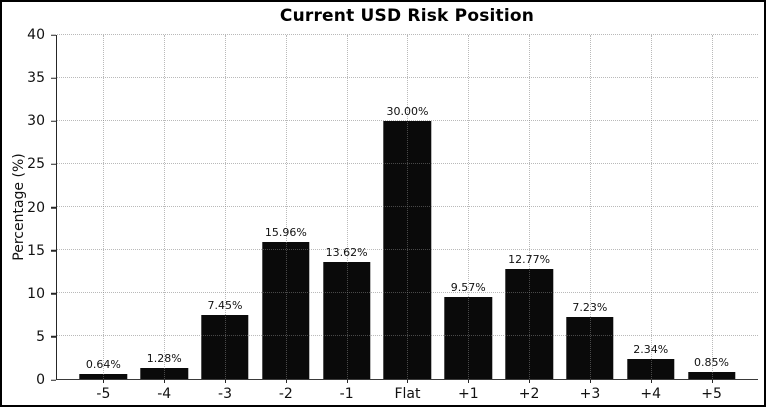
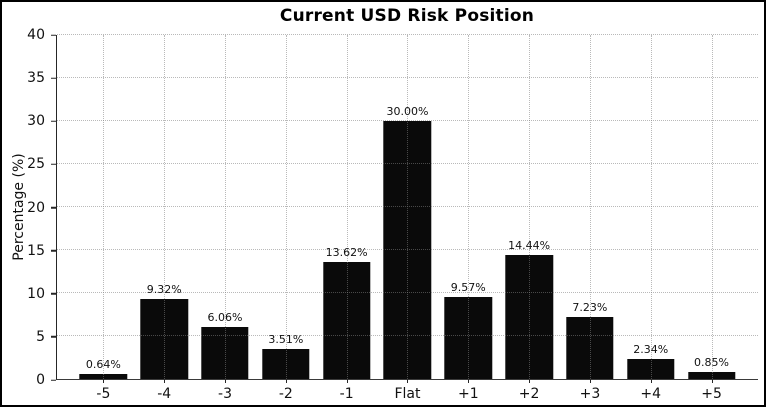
-4: 1.28% -> 9.32%
-3: 7.45% -> 6.06%
-2: 15.96% -> 3.51%
+2: 12.77% -> 14.44%
